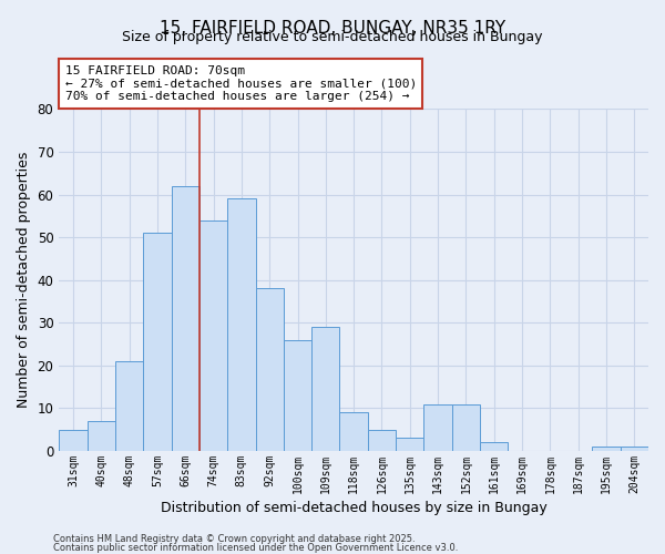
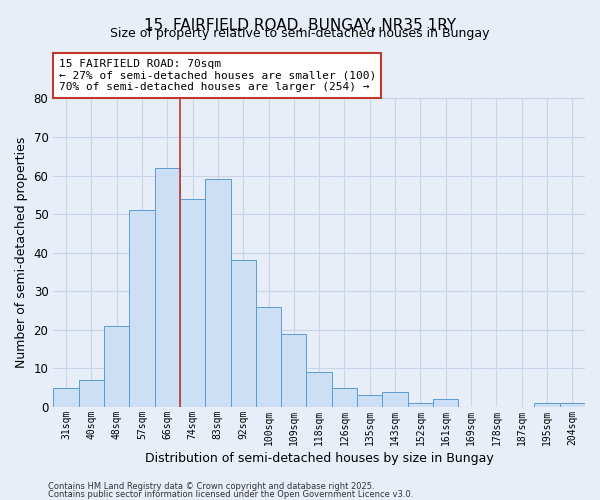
109sqm: 29 -> 19
143sqm: 11 -> 4
152sqm: 11 -> 1
